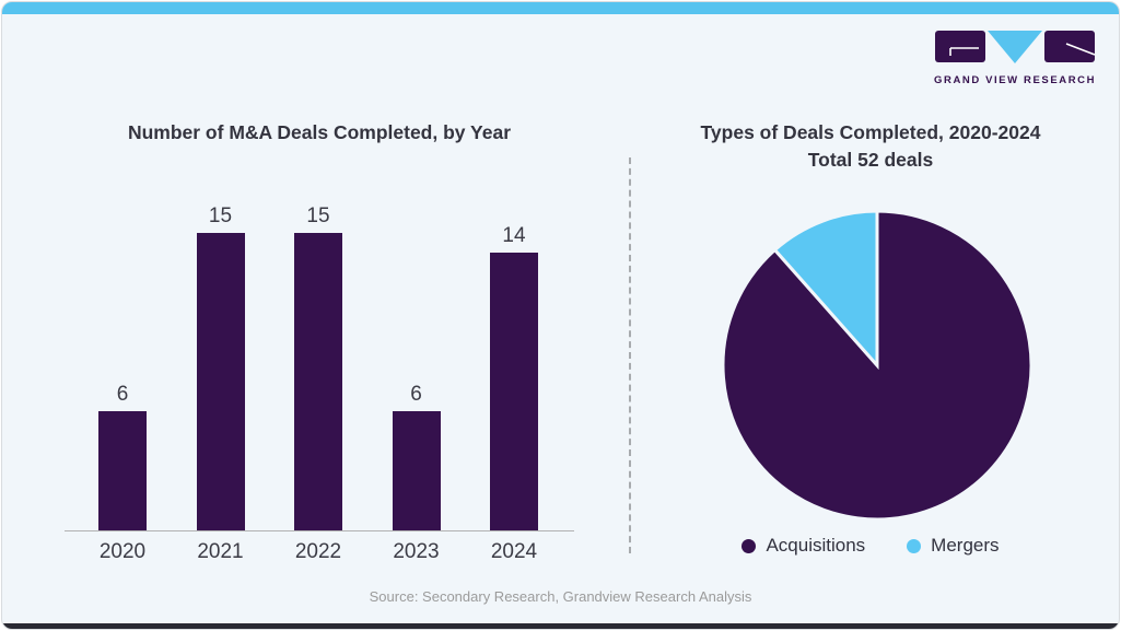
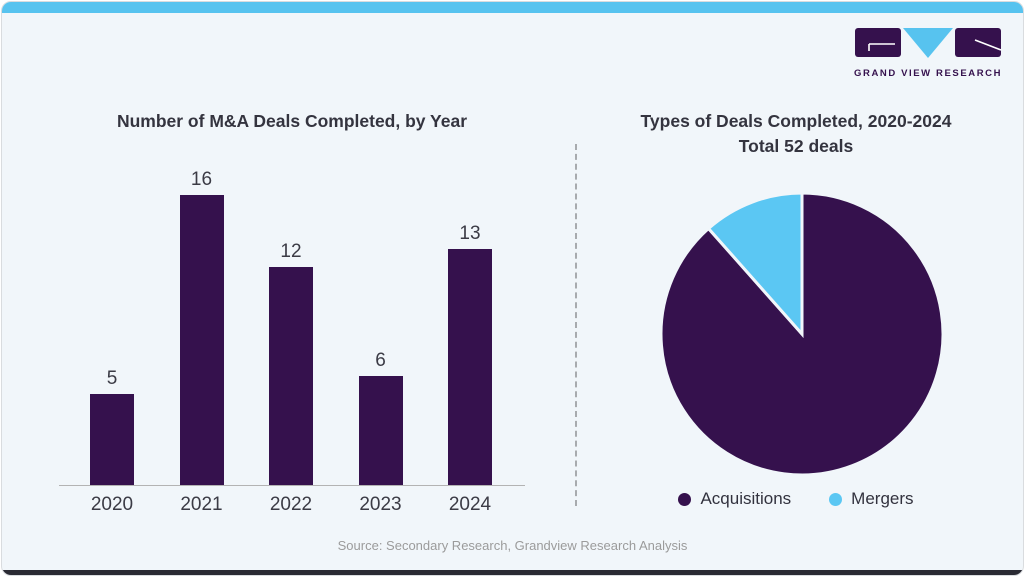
Number of M&A Deals Completed, by Year/2020: 6 -> 5
Number of M&A Deals Completed, by Year/2021: 15 -> 16
Number of M&A Deals Completed, by Year/2022: 15 -> 12
Number of M&A Deals Completed, by Year/2024: 14 -> 13
